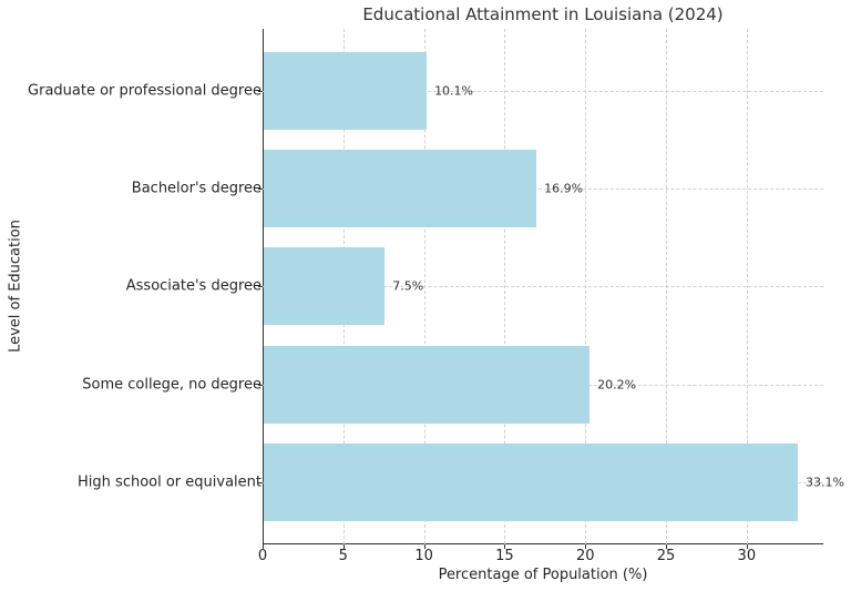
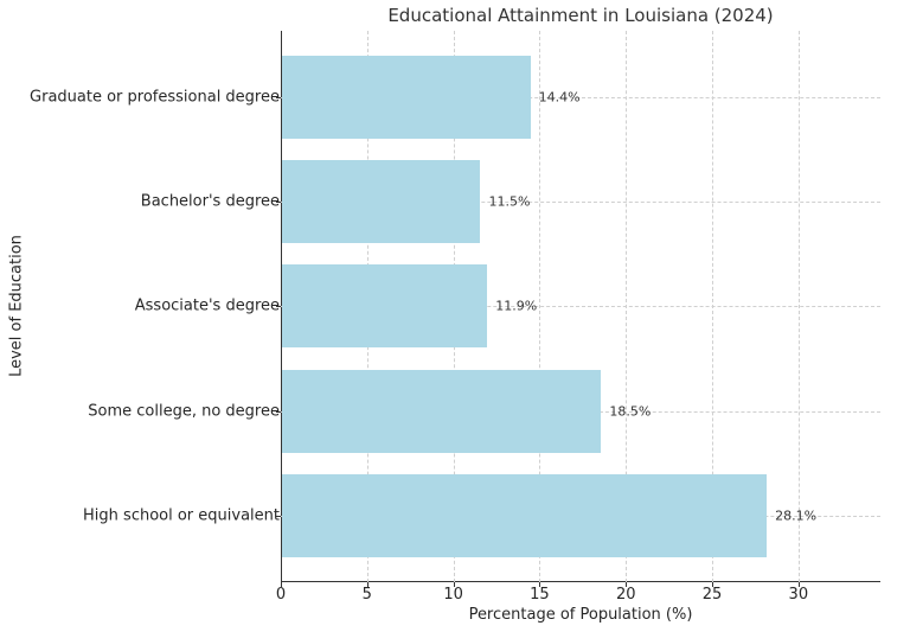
High school or equivalent: 33.1% -> 28.1%
Some college, no degree: 20.2% -> 18.5%
Associate's degree: 7.5% -> 11.9%
Bachelor's degree: 16.9% -> 11.5%
Graduate or professional degree: 10.1% -> 14.4%
